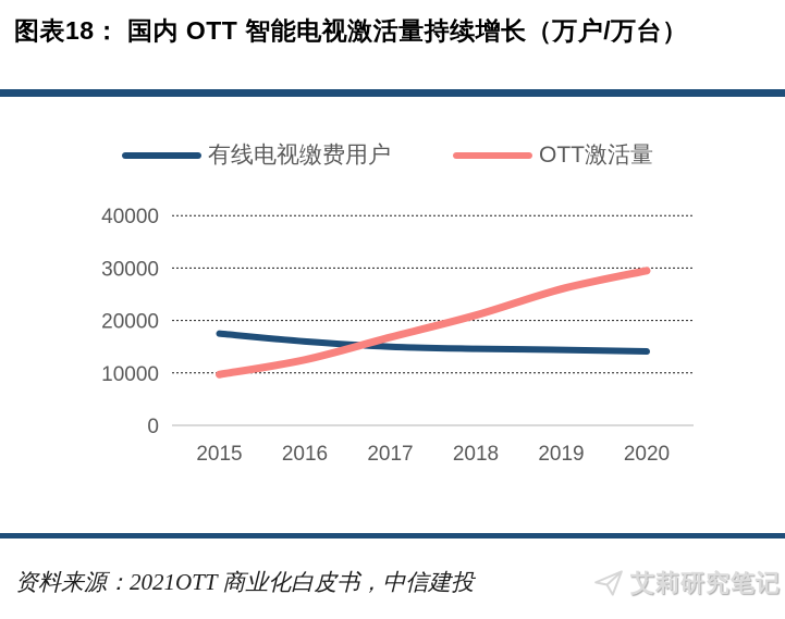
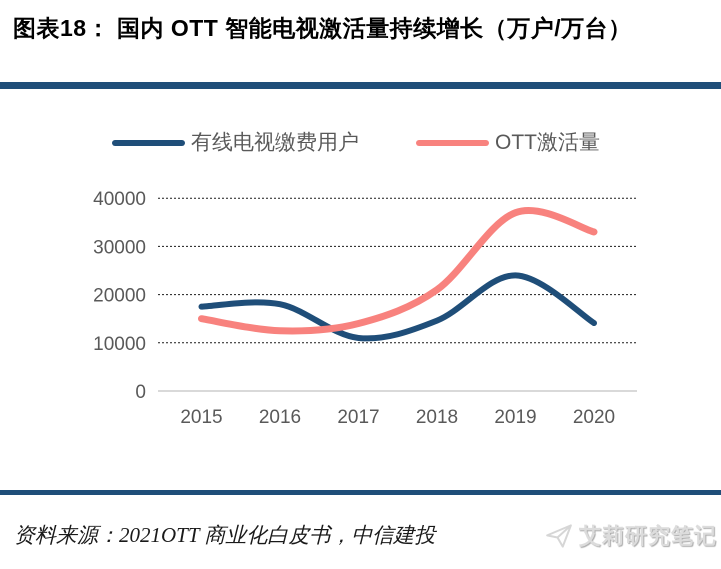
OTT激活量/2015: 10000 -> 15000
有线电视缴费用户/2016: 16000 -> 18000
有线电视缴费用户/2017: 15000 -> 11000
OTT激活量/2017: 17000 -> 14000
有线电视缴费用户/2019: 14000 -> 24000
OTT激活量/2019: 26000 -> 37000
OTT激活量/2020: 30000 -> 33000
